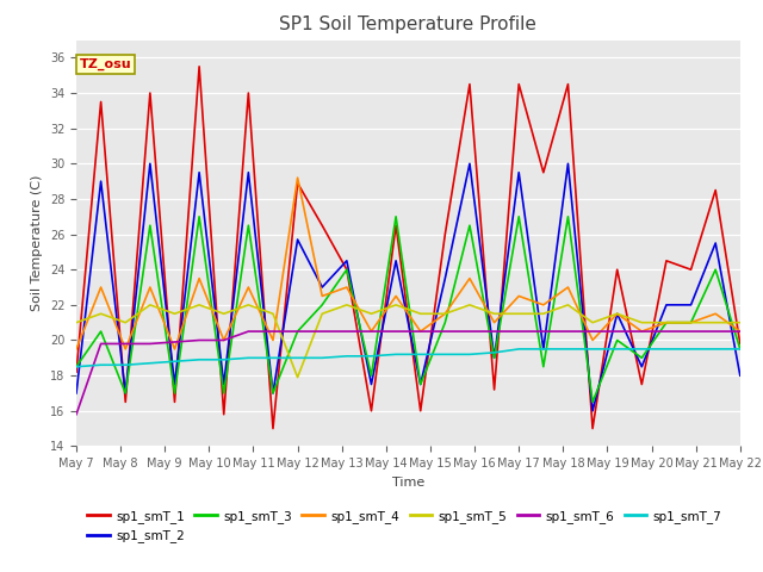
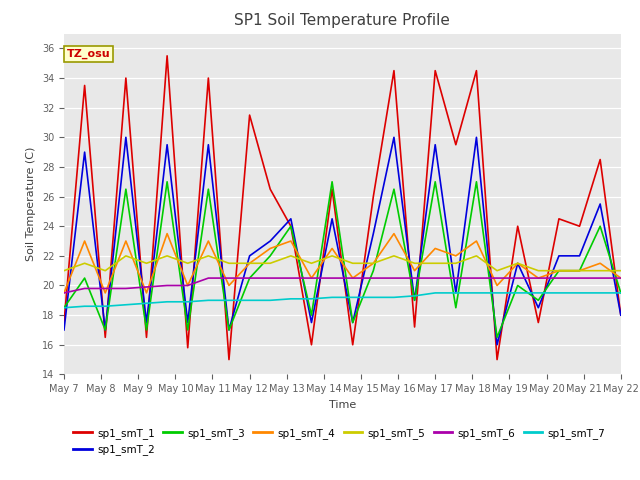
sp1_smT_1/May 7: 18.2 -> 17.5
sp1_smT_6/May 7: 15.8 -> 19.5
sp1_smT_1/May 12: 28.9 -> 31.5
sp1_smT_2/May 12: 25.7 -> 22.0
sp1_smT_4/May 12: 29.2 -> 21.5
sp1_smT_5/May 12: 17.9 -> 21.5
sp1_smT_1/May 22: 19.8 -> 18.0
